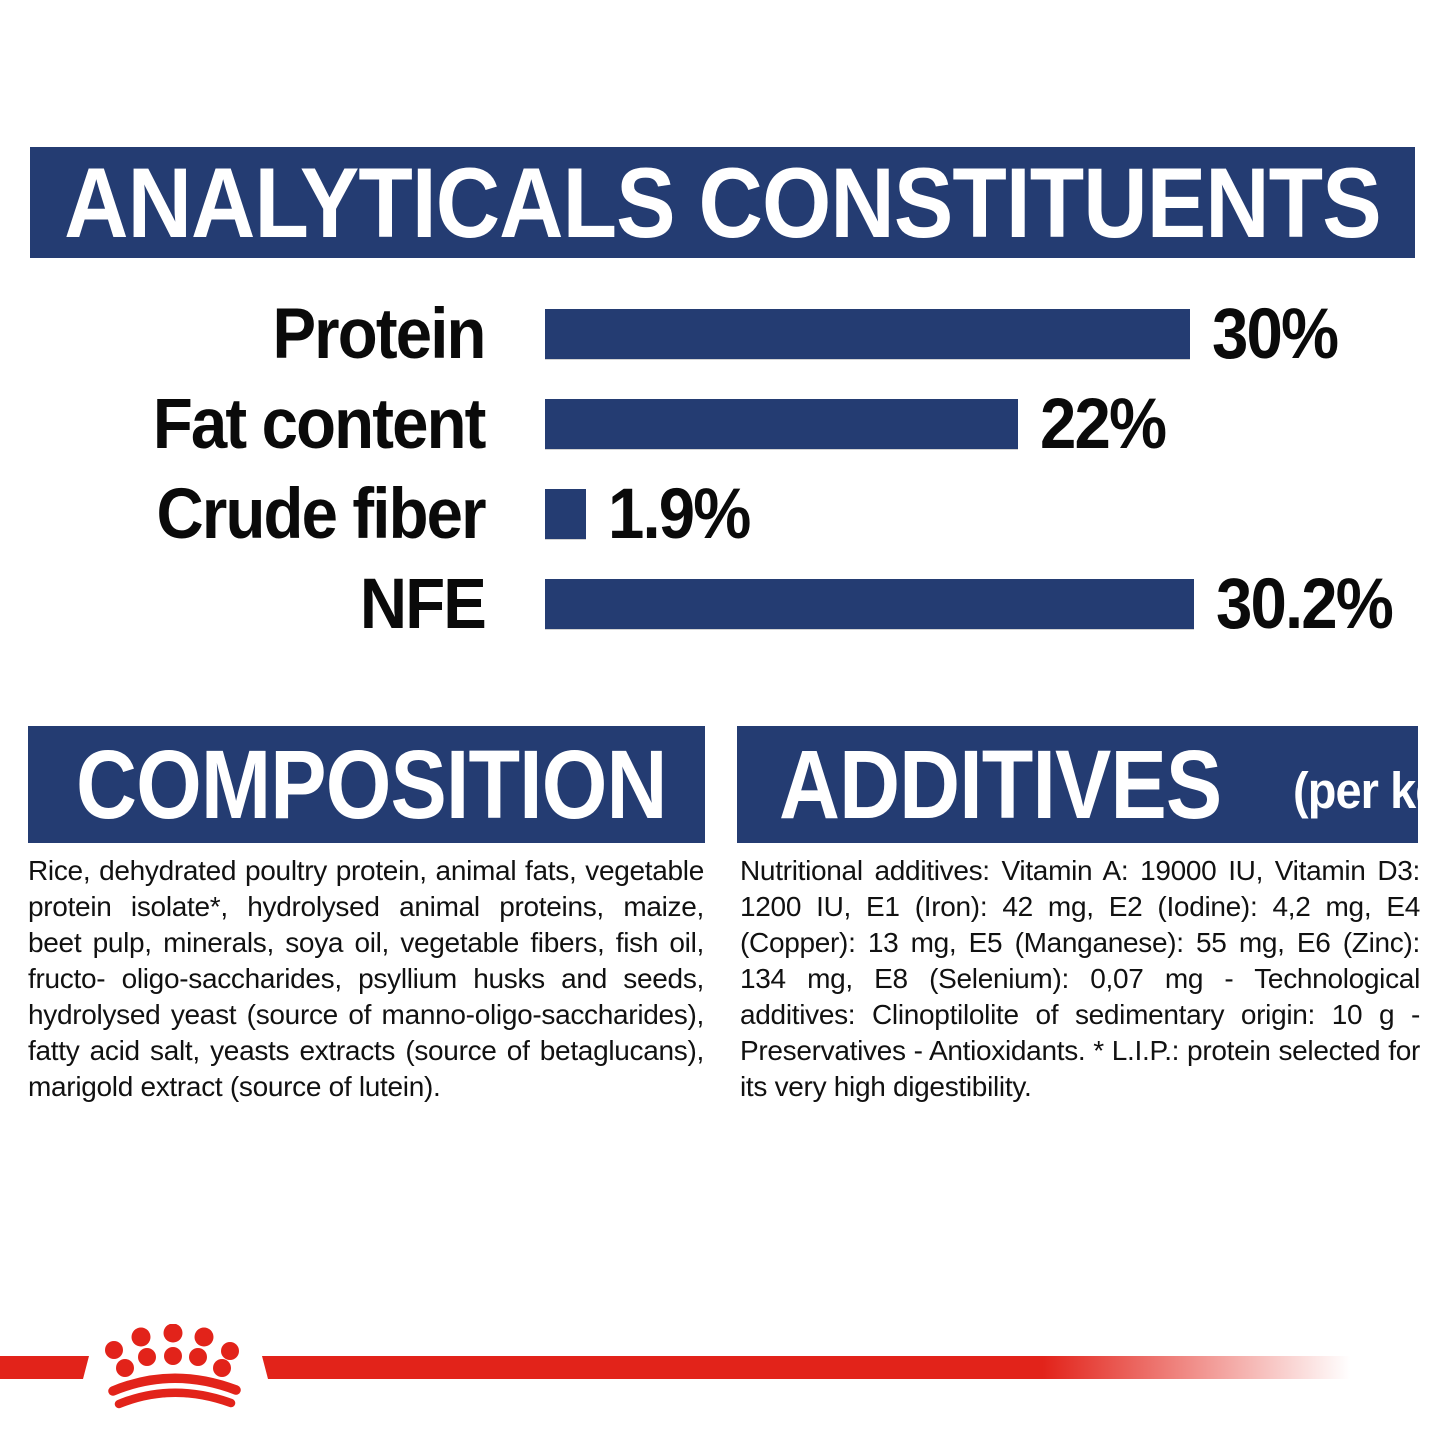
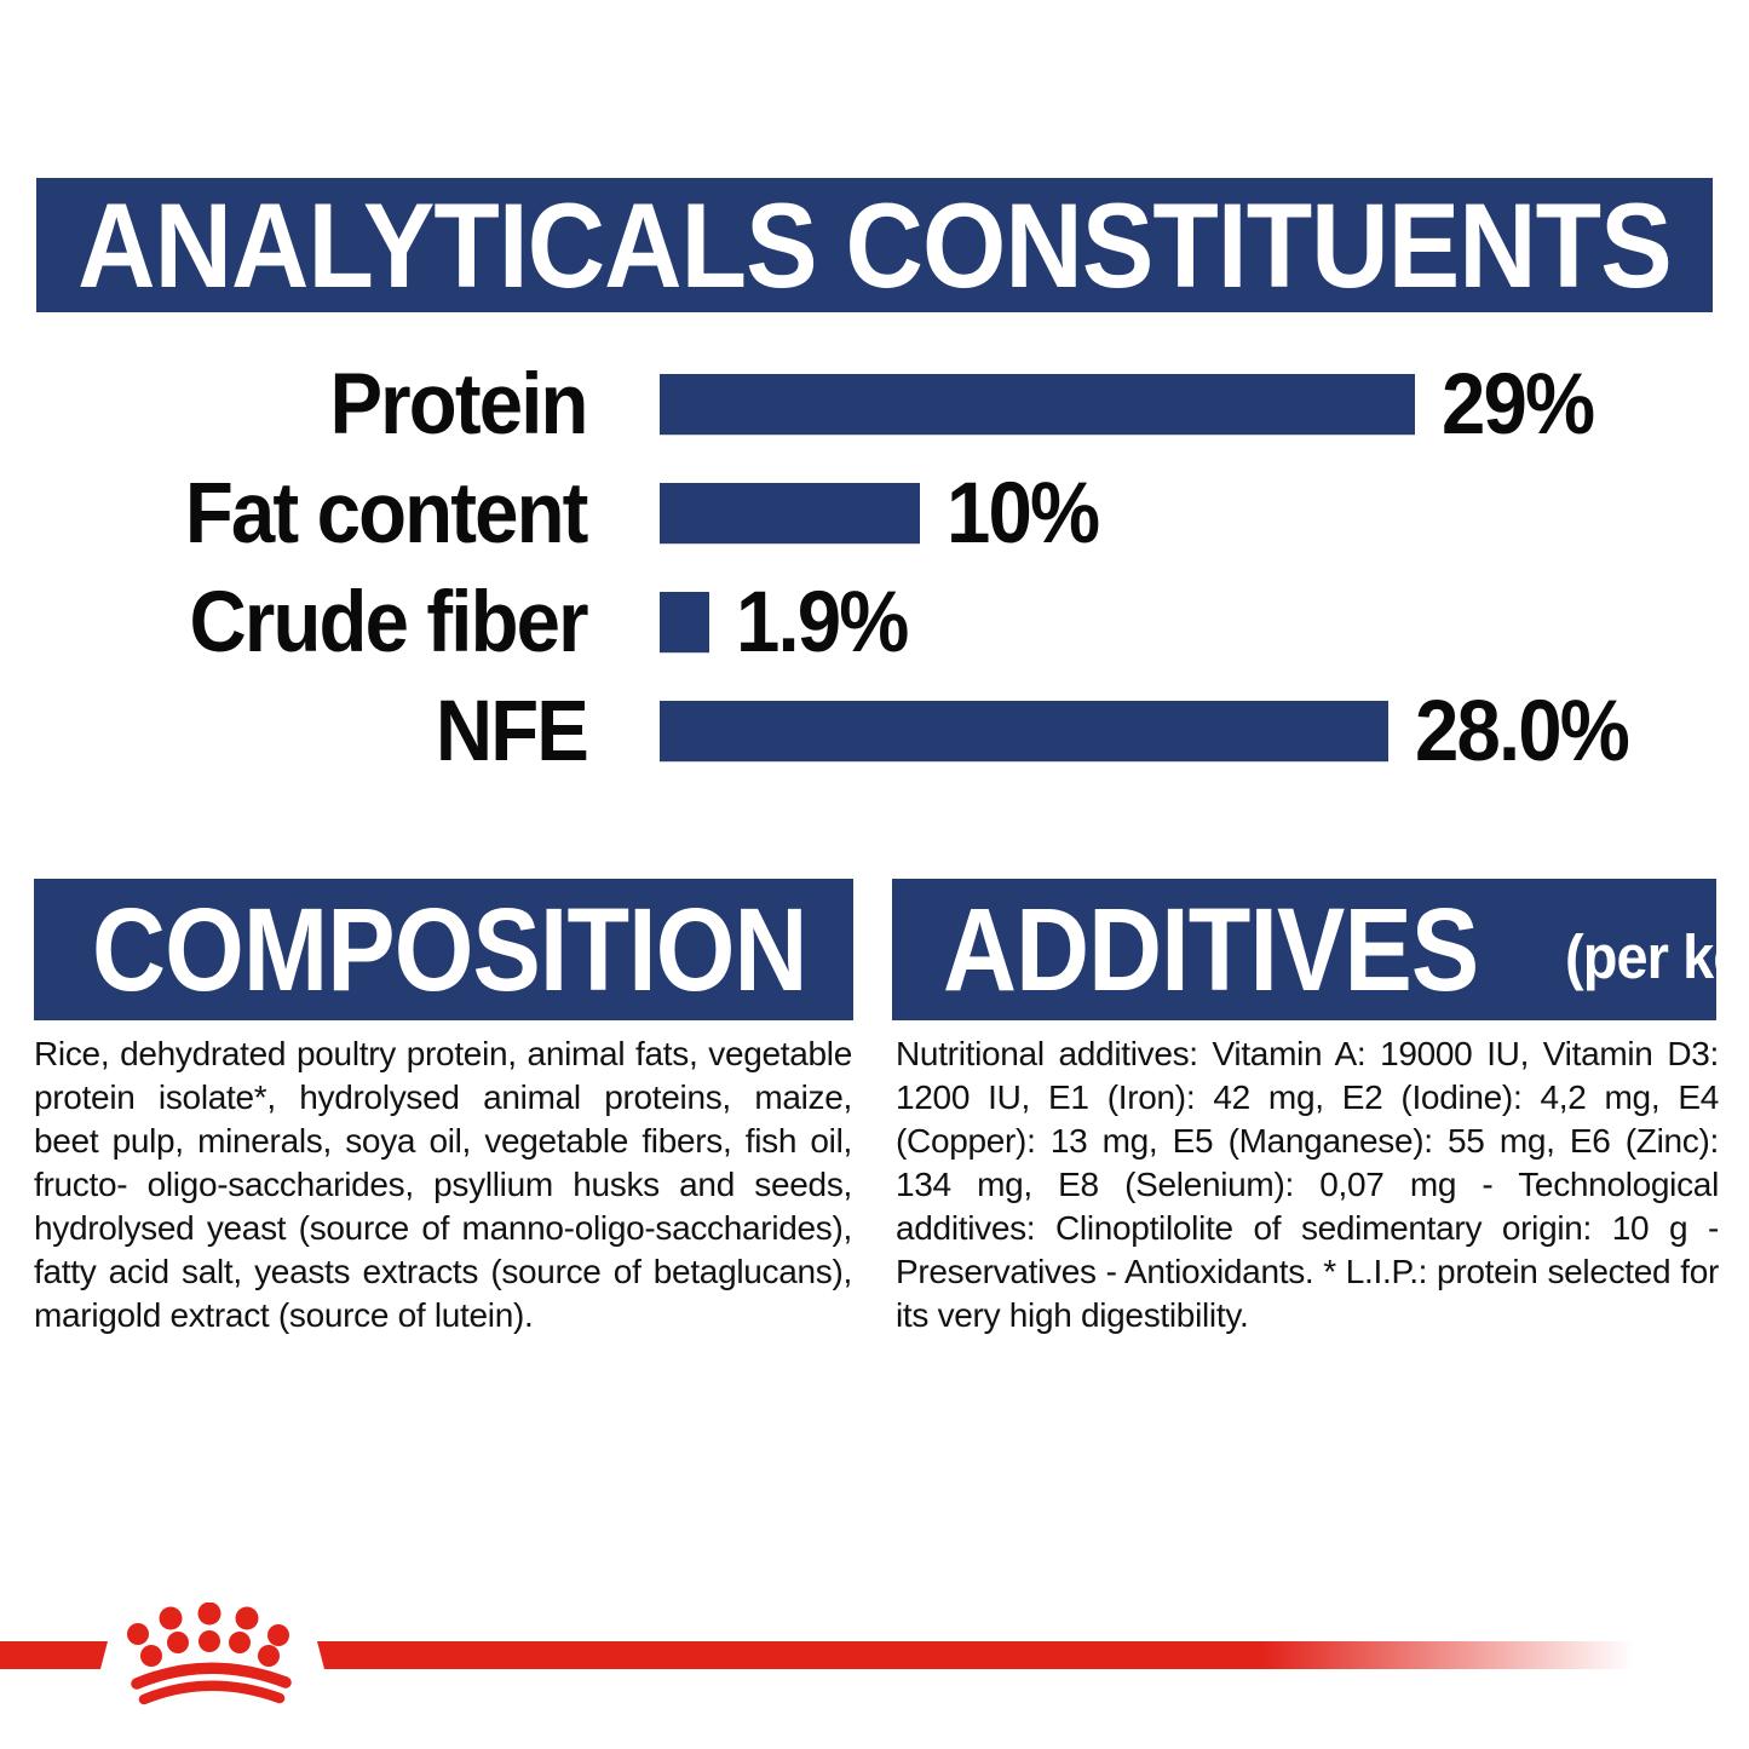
Protein: 30% -> 29%
Fat content: 22% -> 10%
NFE: 30.2% -> 28.0%
